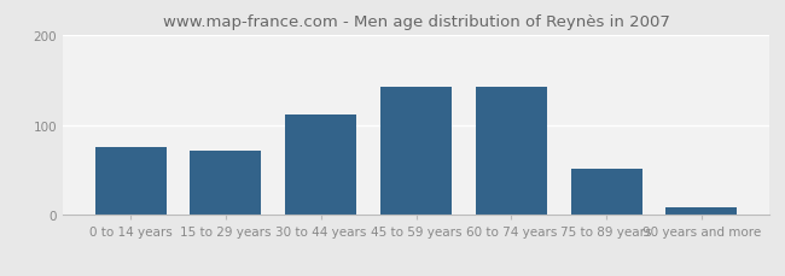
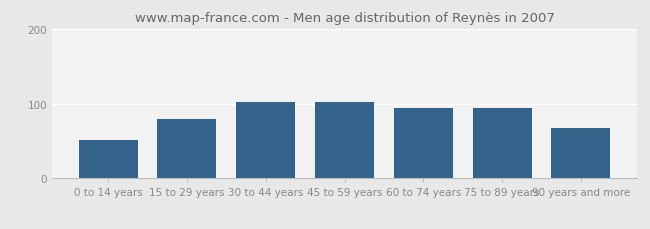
0 to 14 years: 75 -> 52
15 to 29 years: 72 -> 80
30 to 44 years: 112 -> 102
45 to 59 years: 143 -> 102
60 to 74 years: 142 -> 94
75 to 89 years: 52 -> 94
90 years and more: 8 -> 68
